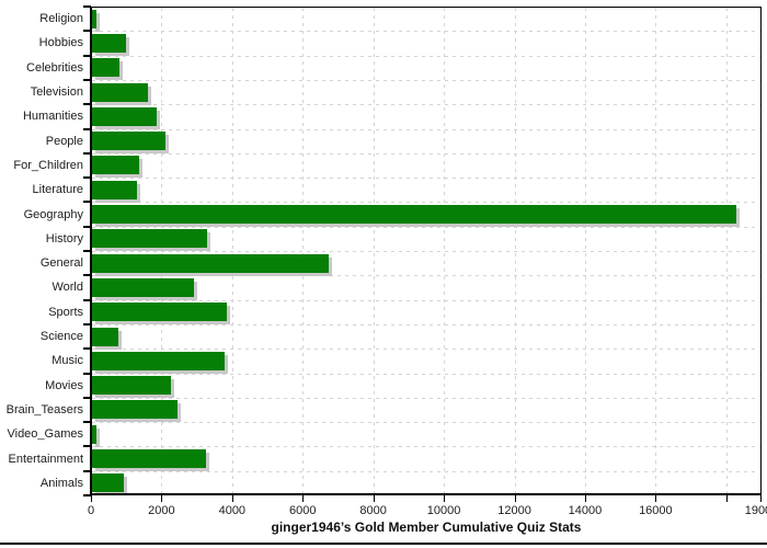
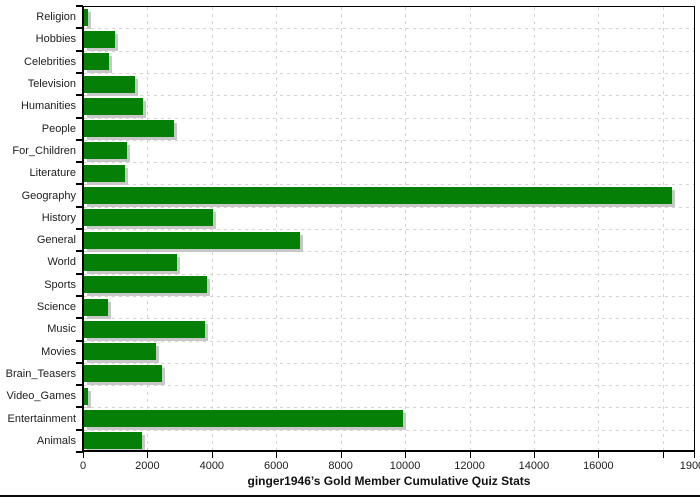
People: 2100 -> 2800
History: 3300 -> 4000
Entertainment: 3200 -> 9900
Animals: 900 -> 1800
